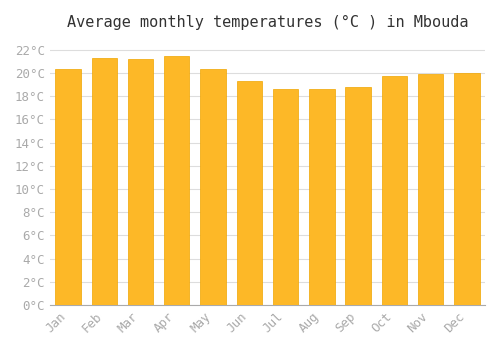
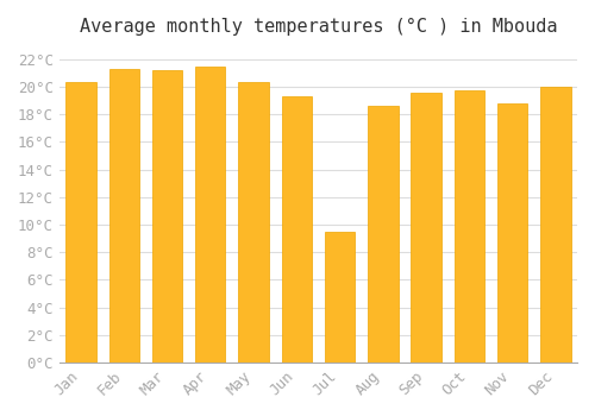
Jul: 18.6°C -> 9.5°C
Sep: 18.8°C -> 19.6°C
Nov: 19.9°C -> 18.8°C
